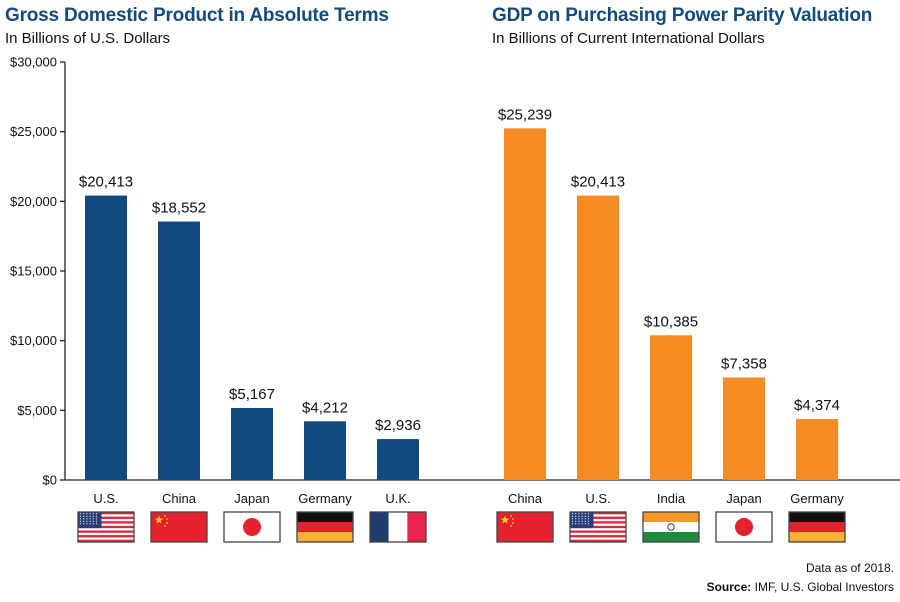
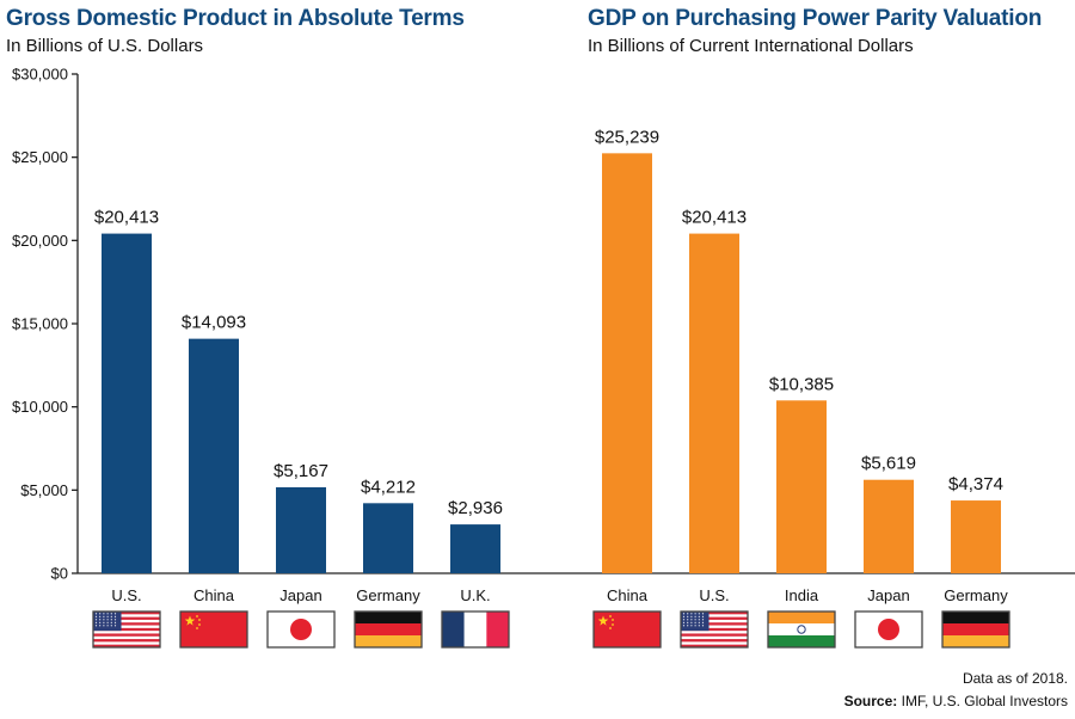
Gross Domestic Product in Absolute Terms/China: $18,552 -> $14,093
GDP on Purchasing Power Parity Valuation/Japan: $7,358 -> $5,619
